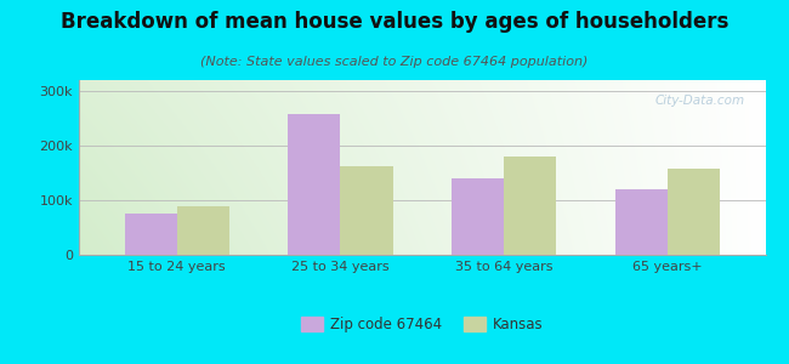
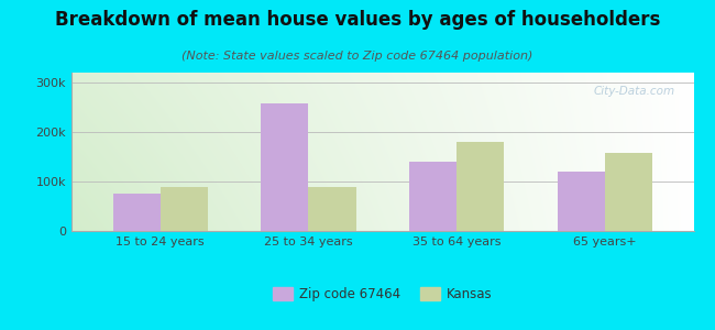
Kansas/25 to 34 years: 163k -> 90k
